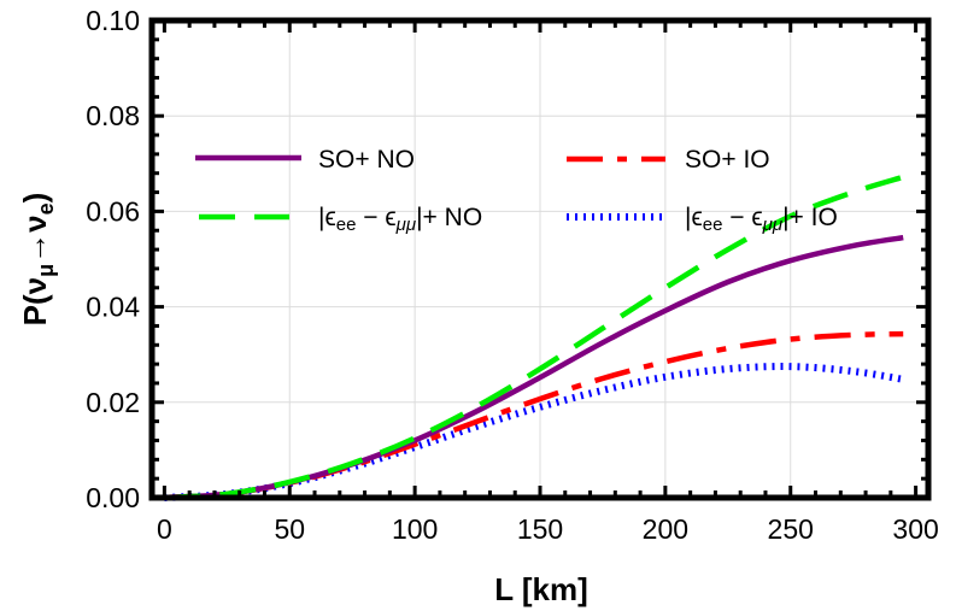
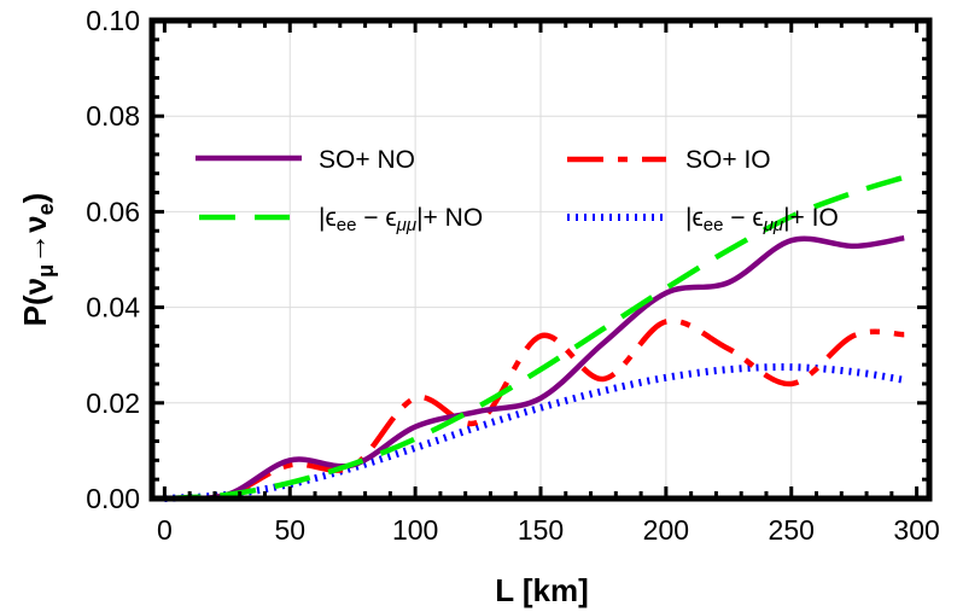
SO+ NO/50: 0.003 -> 0.008
SO+ IO/50: 0.003 -> 0.007
SO+ NO/100: 0.012 -> 0.015
SO+ IO/100: 0.011 -> 0.021
SO+ NO/150: 0.025 -> 0.021
SO+ IO/150: 0.021 -> 0.034
SO+ NO/200: 0.039 -> 0.043
SO+ IO/200: 0.029 -> 0.037
SO+ NO/250: 0.050 -> 0.054
SO+ IO/250: 0.033 -> 0.024
